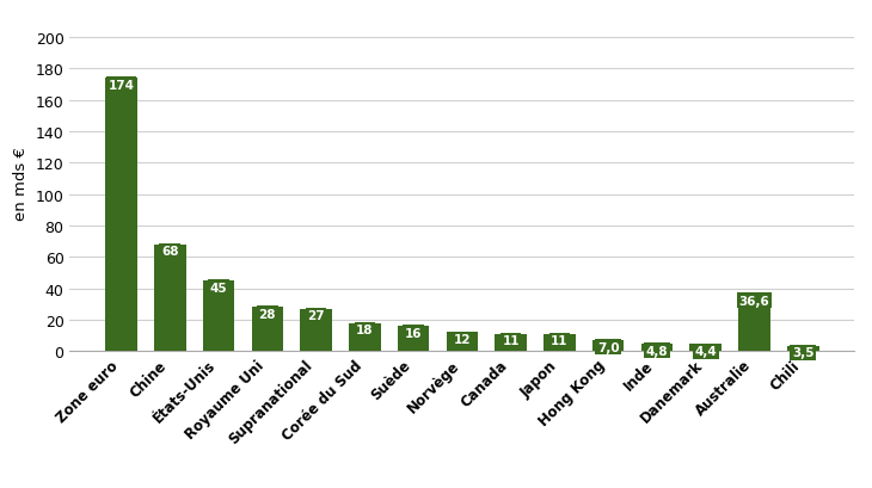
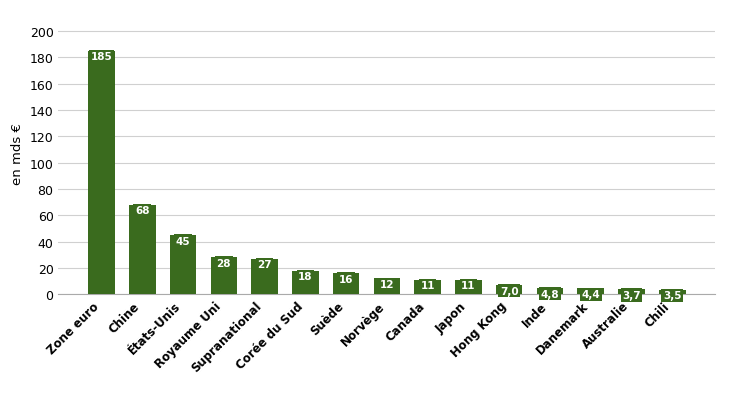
Zone euro: 174 -> 185
Australie: 36,6 -> 3,7
